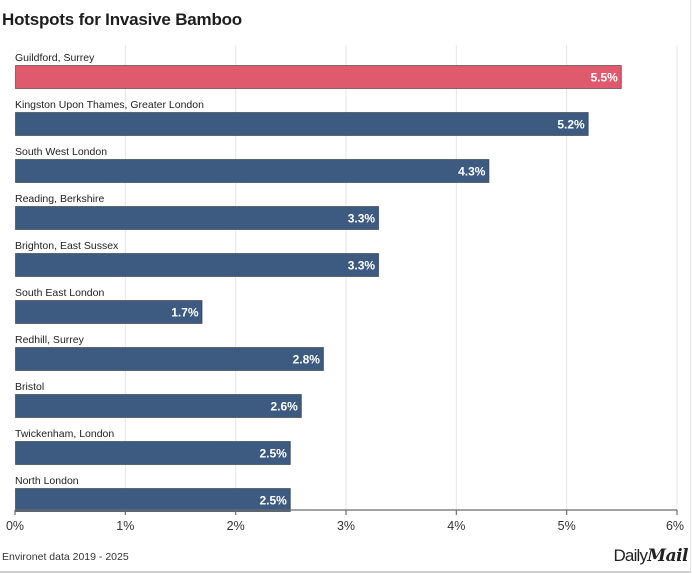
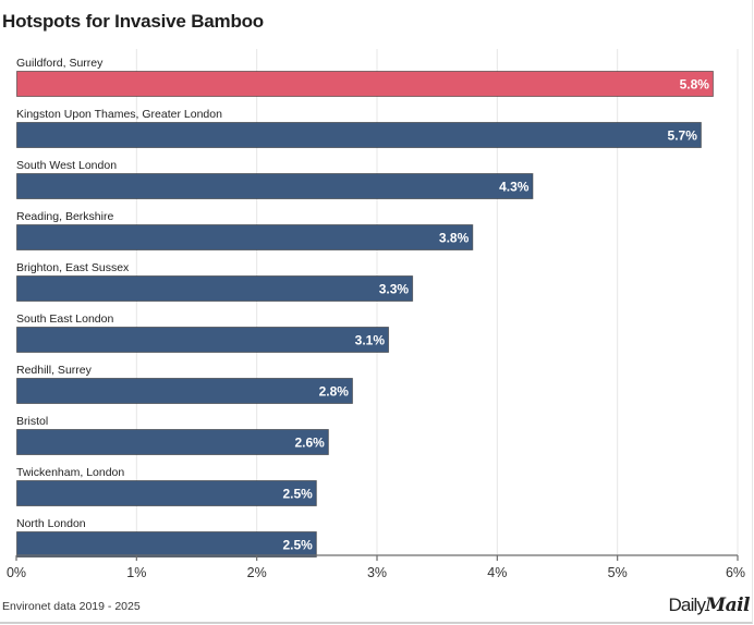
Guildford, Surrey: 5.5% -> 5.8%
Kingston Upon Thames, Greater London: 5.2% -> 5.7%
Reading, Berkshire: 3.3% -> 3.8%
South East London: 1.7% -> 3.1%
